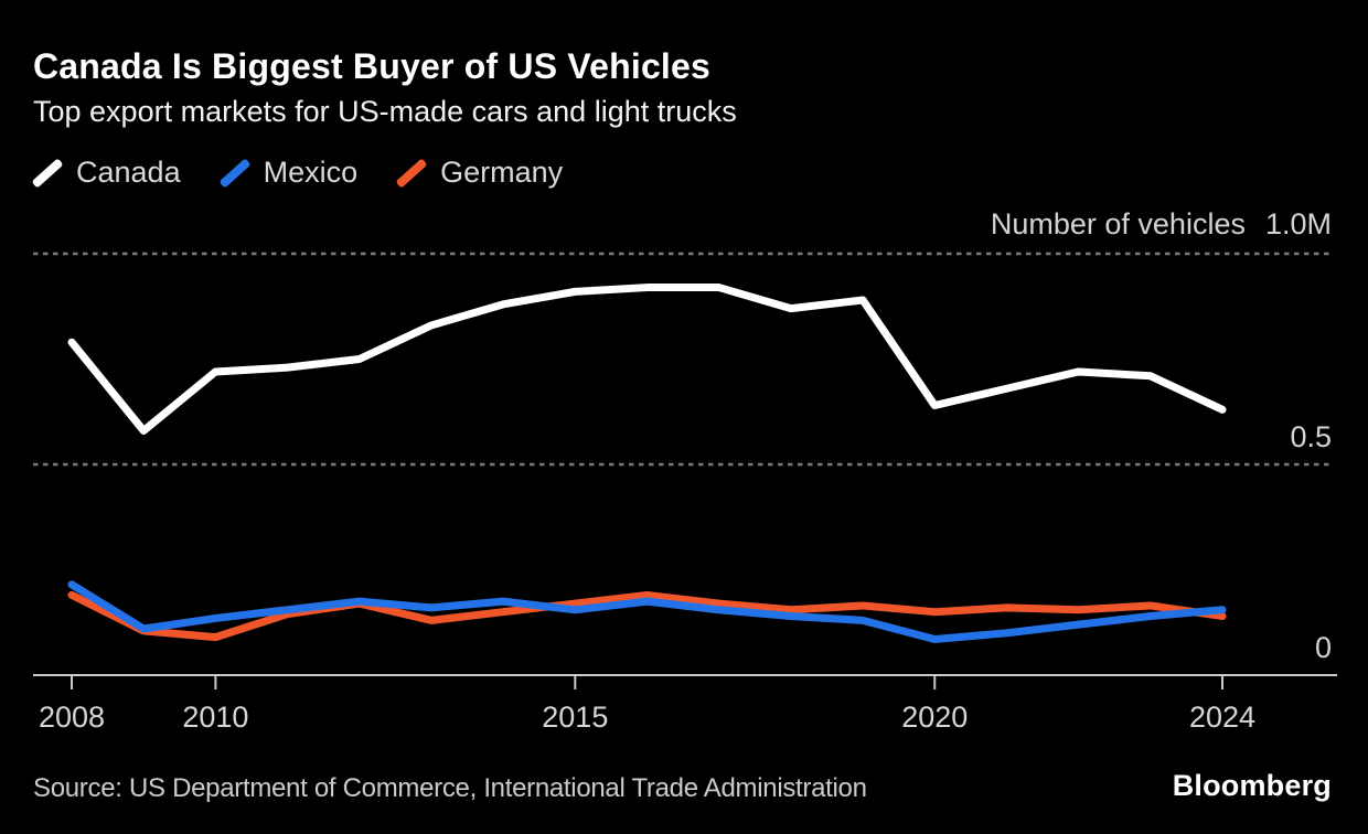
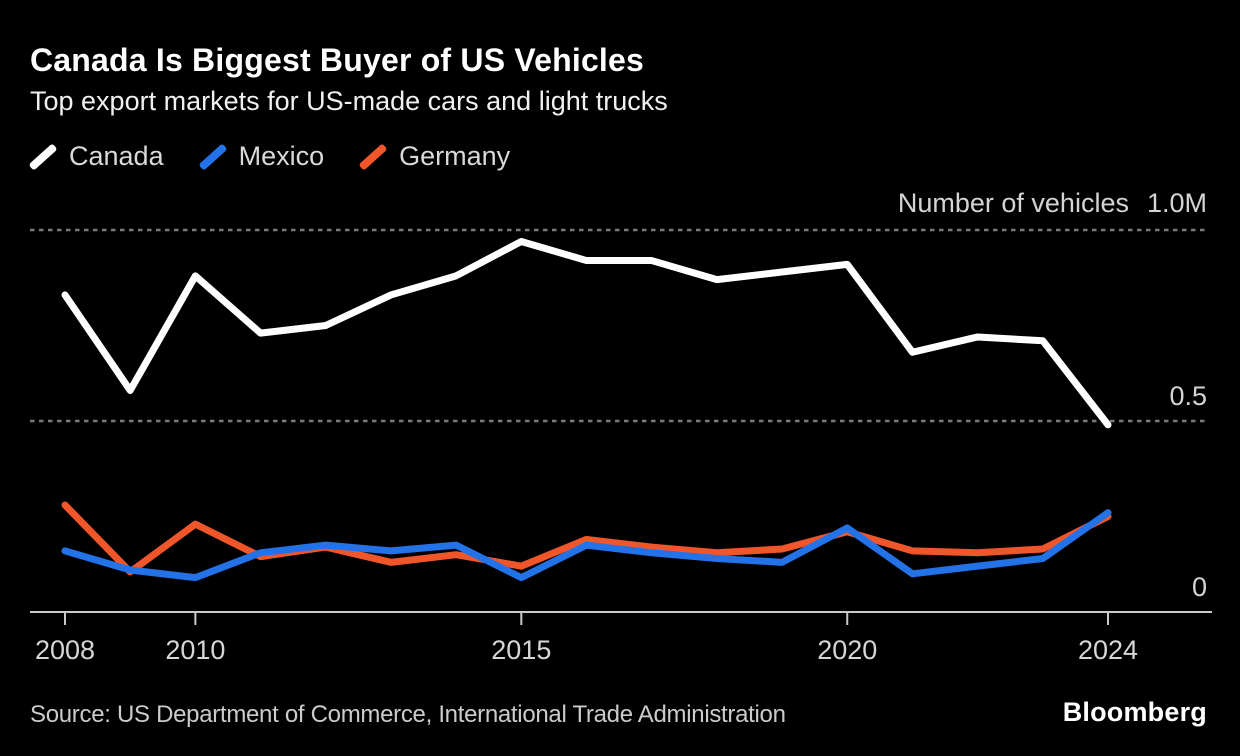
Canada/2008: 0.79M -> 0.83M
Mexico/2008: 0.21M -> 0.16M
Germany/2008: 0.19M -> 0.28M
Canada/2010: 0.72M -> 0.88M
Mexico/2010: 0.14M -> 0.09M
Germany/2010: 0.09M -> 0.23M
Canada/2015: 0.91M -> 0.97M
Mexico/2015: 0.15M -> 0.09M
Germany/2015: 0.17M -> 0.12M
Canada/2020: 0.64M -> 0.91M
Mexico/2020: 0.09M -> 0.22M
Germany/2020: 0.15M -> 0.21M
Canada/2024: 0.63M -> 0.49M
Mexico/2024: 0.15M -> 0.26M
Germany/2024: 0.14M -> 0.25M
